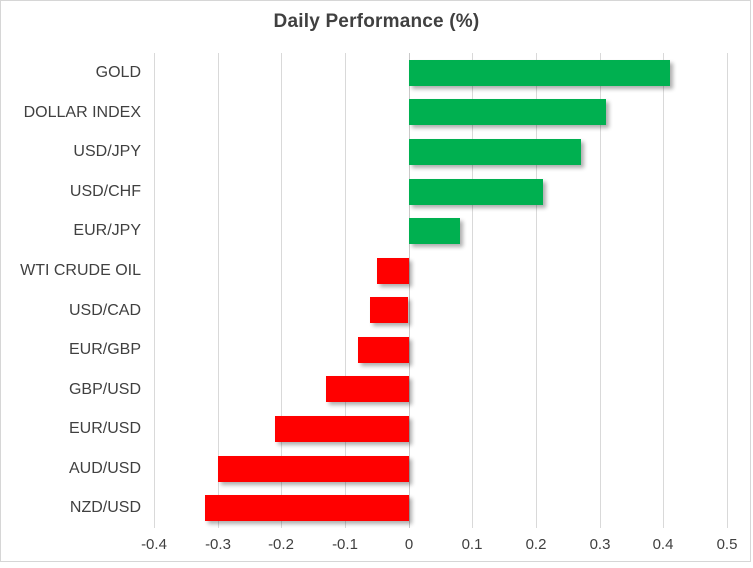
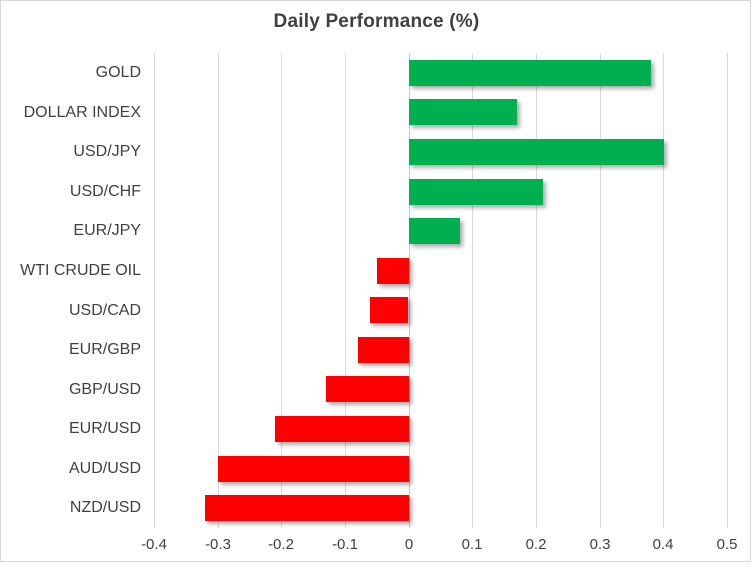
GOLD: 0.41 -> 0.38
DOLLAR INDEX: 0.31 -> 0.17
USD/JPY: 0.27 -> 0.40
